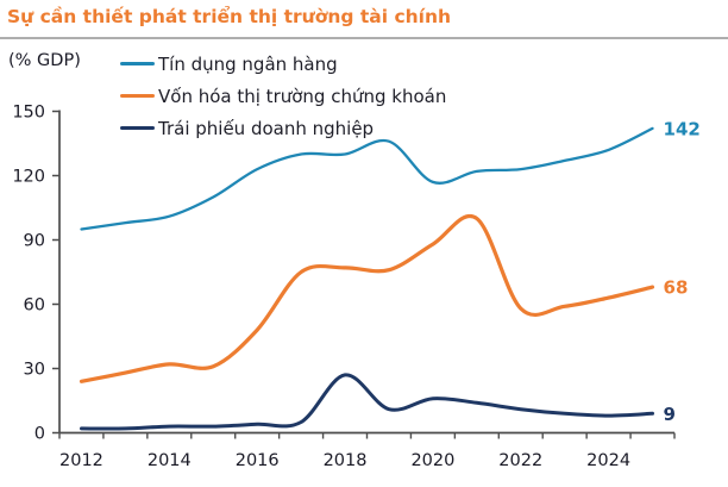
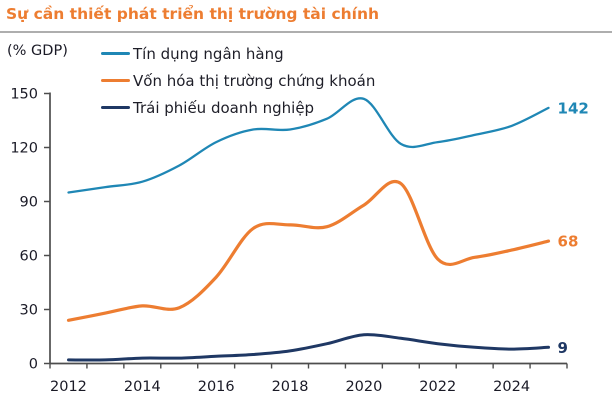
Trái phiếu doanh nghiệp/2018: 27 -> 7
Tín dụng ngân hàng/2020: 117 -> 147
